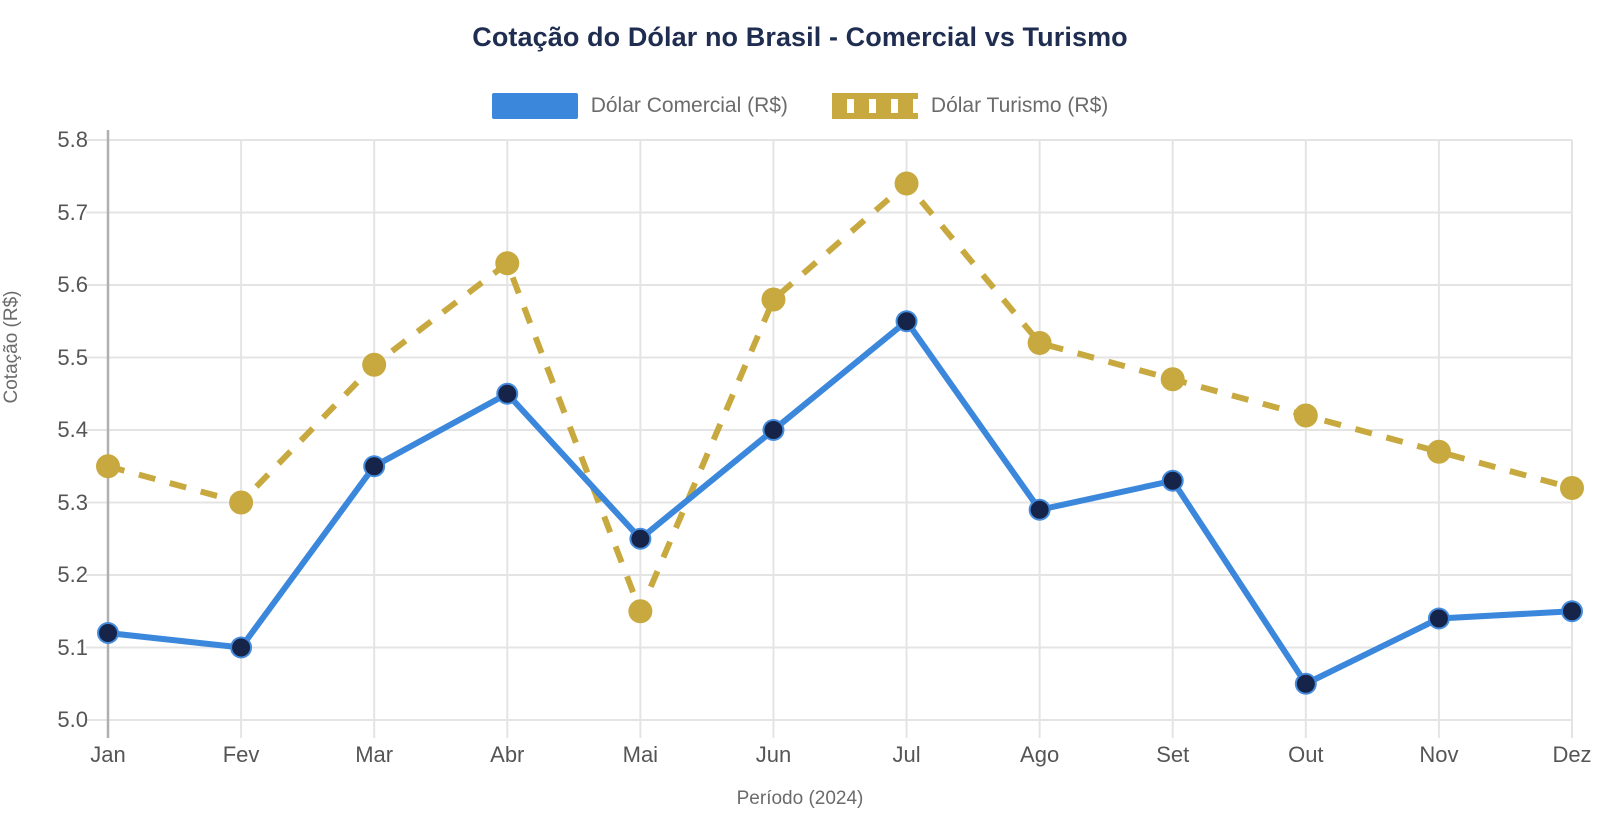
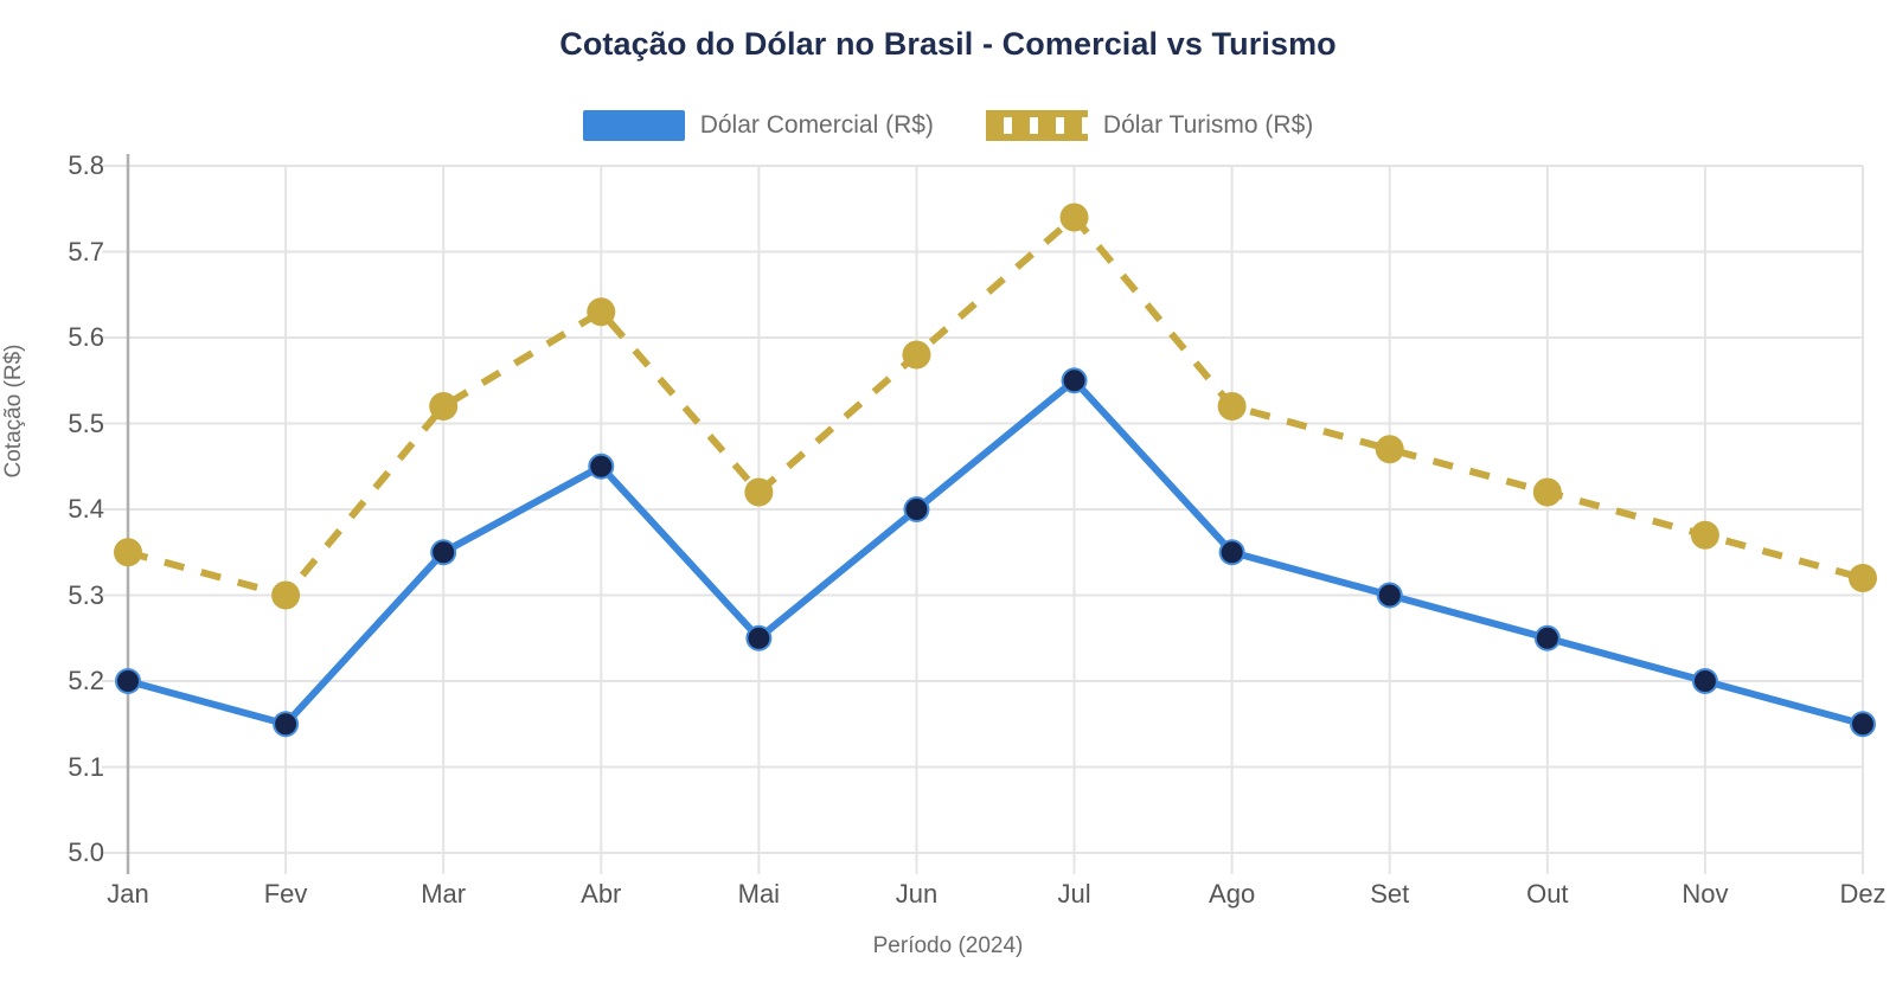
Dólar Comercial (R$)/Jan: 5.12 -> 5.20
Dólar Comercial (R$)/Fev: 5.10 -> 5.15
Dólar Turismo (R$)/Mar: 5.49 -> 5.52
Dólar Turismo (R$)/Mai: 5.15 -> 5.42
Dólar Comercial (R$)/Ago: 5.29 -> 5.35
Dólar Comercial (R$)/Set: 5.33 -> 5.30
Dólar Comercial (R$)/Out: 5.05 -> 5.25
Dólar Comercial (R$)/Nov: 5.14 -> 5.20
